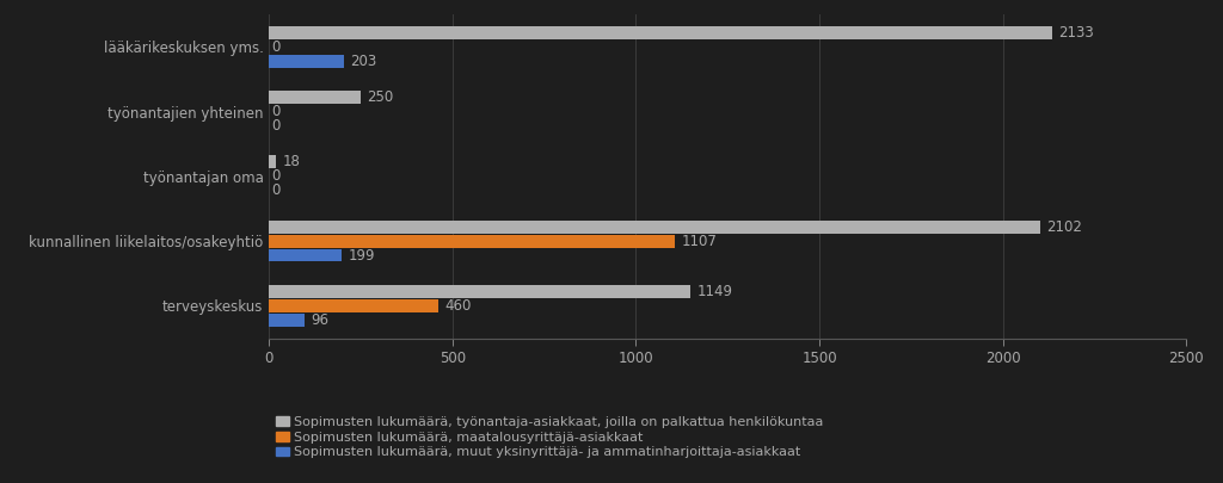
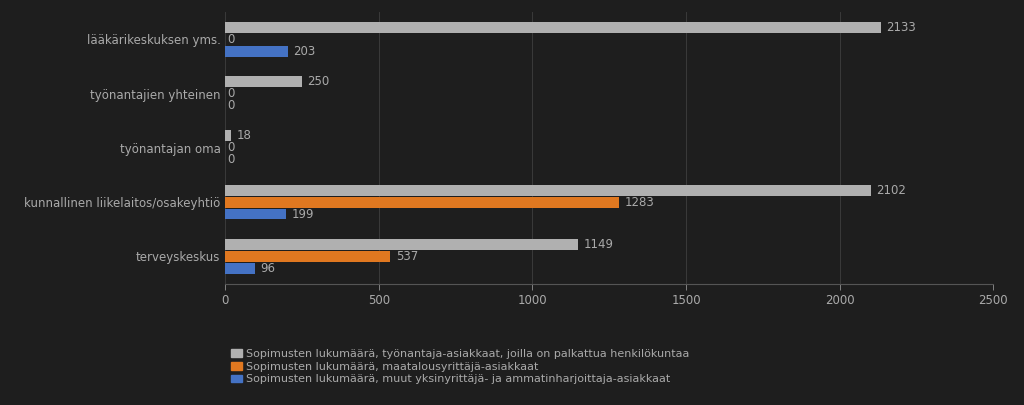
Sopimusten lukumäärä, maatalousyrittäjä-asiakkaat/kunnallinen liikelaitos/osakeyhtiö: 1107 -> 1283
Sopimusten lukumäärä, maatalousyrittäjä-asiakkaat/terveyskeskus: 460 -> 537
